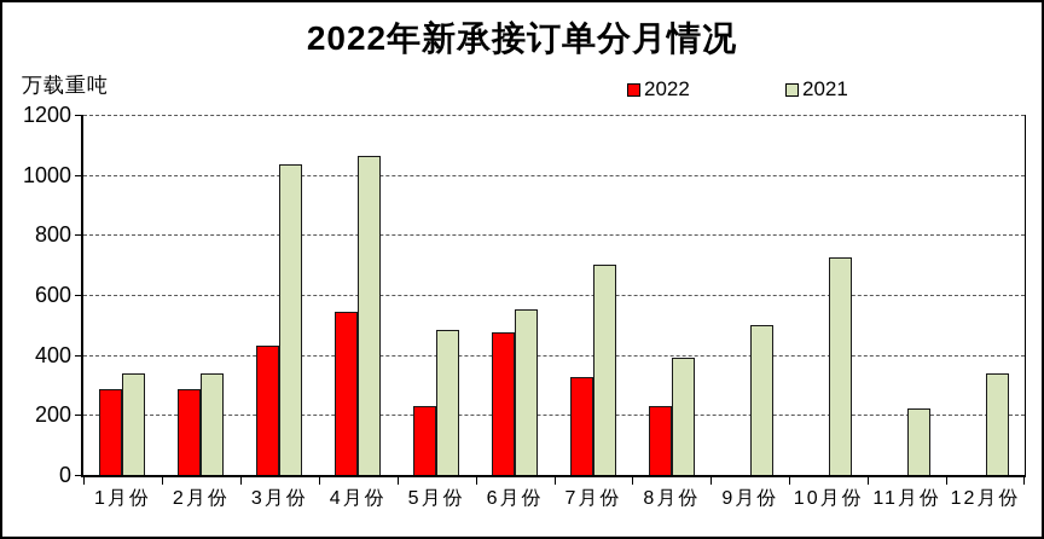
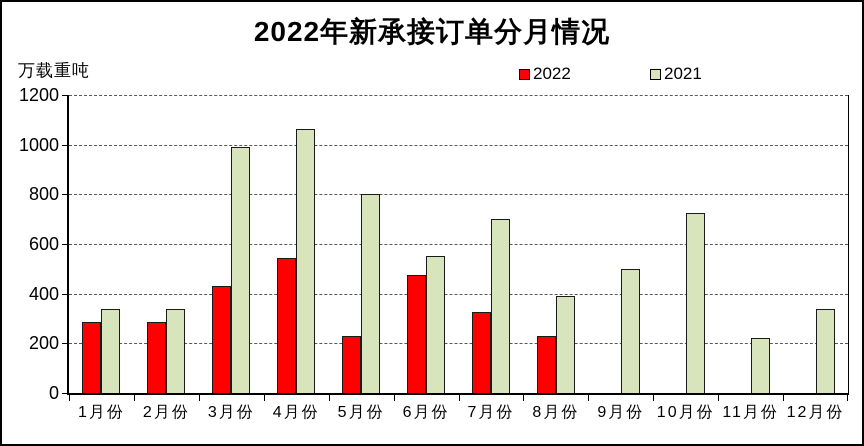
2021/3月份: 1040 -> 990
2021/5月份: 480 -> 800
